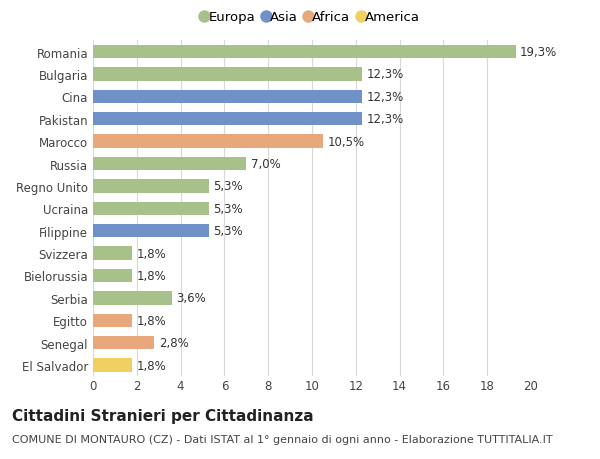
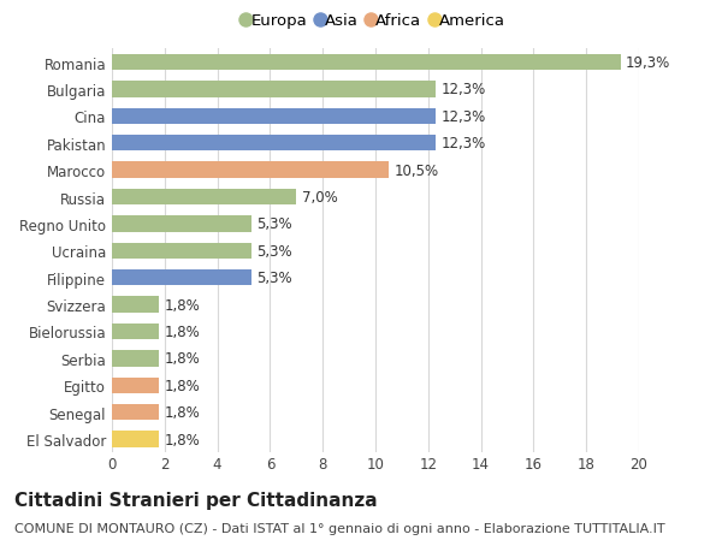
Serbia: 3,6% -> 1,8%
Senegal: 2,8% -> 1,8%
